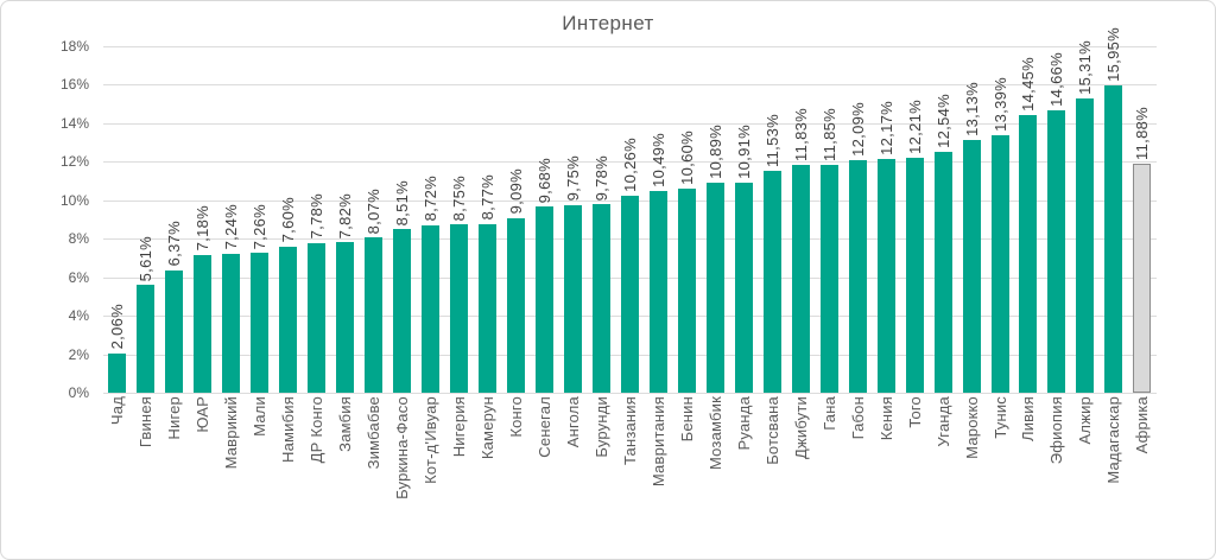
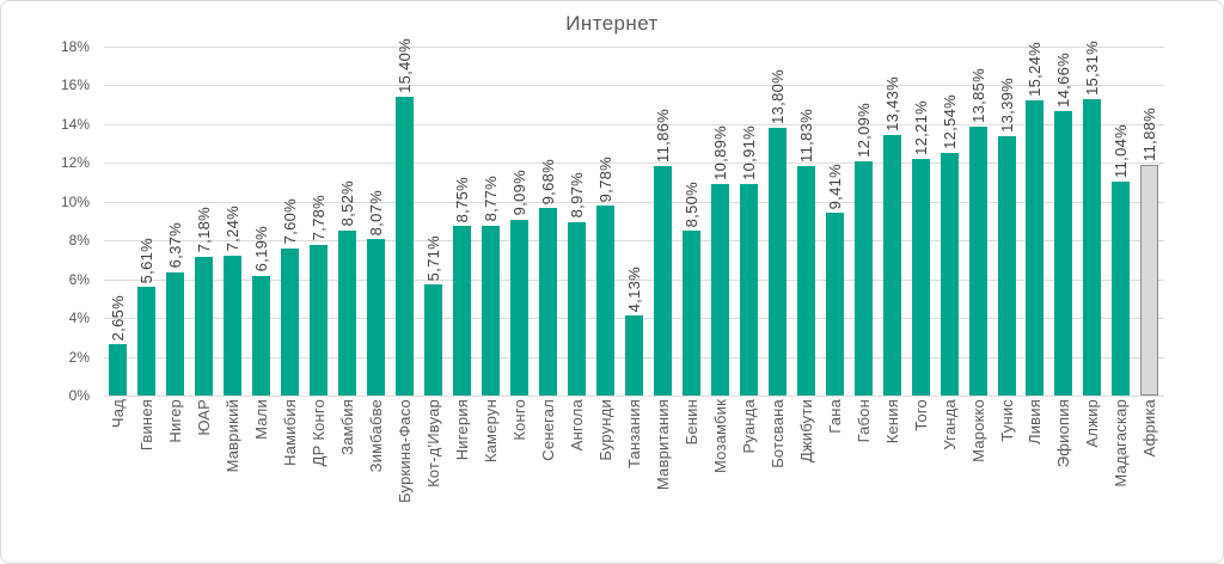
Чад: 2,06% -> 2,65%
Мали: 7,26% -> 6,19%
Замбия: 7,82% -> 8,52%
Буркина-Фасо: 8,51% -> 15,40%
Кот-д'Ивуар: 8,72% -> 5,71%
Ангола: 9,75% -> 8,97%
Танзания: 10,26% -> 4,13%
Мавритания: 10,49% -> 11,86%
Бенин: 10,60% -> 8,50%
Ботсвана: 11,53% -> 13,80%
Гана: 11,85% -> 9,41%
Кения: 12,17% -> 13,43%
Марокко: 13,13% -> 13,85%
Ливия: 14,45% -> 15,24%
Мадагаскар: 15,95% -> 11,04%
